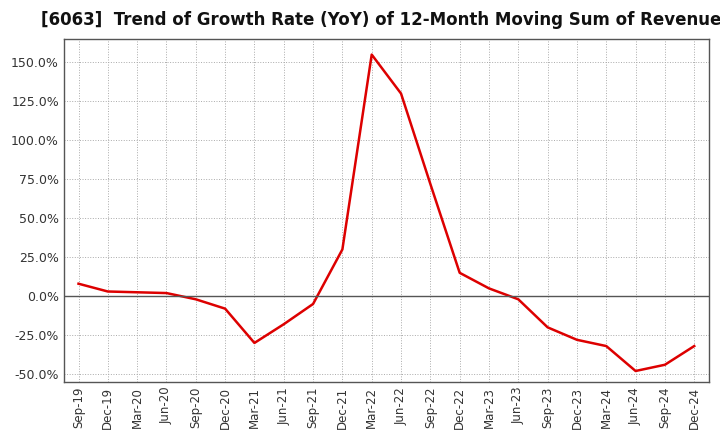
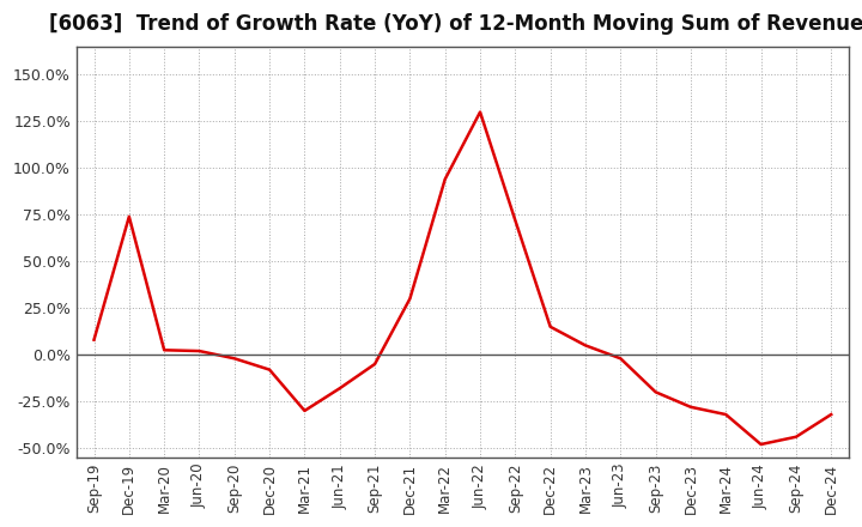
Dec-19: 3% -> 74%
Mar-22: 155% -> 94%
